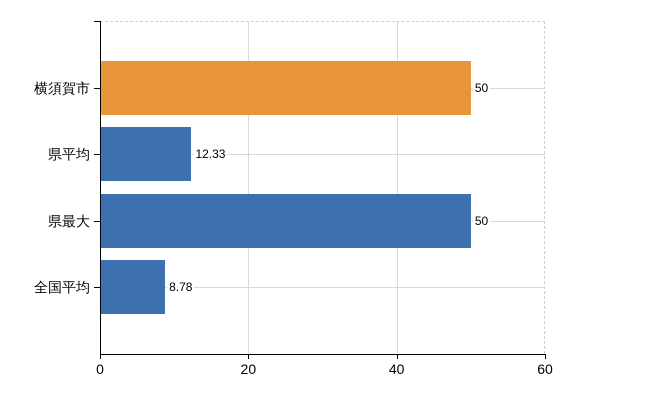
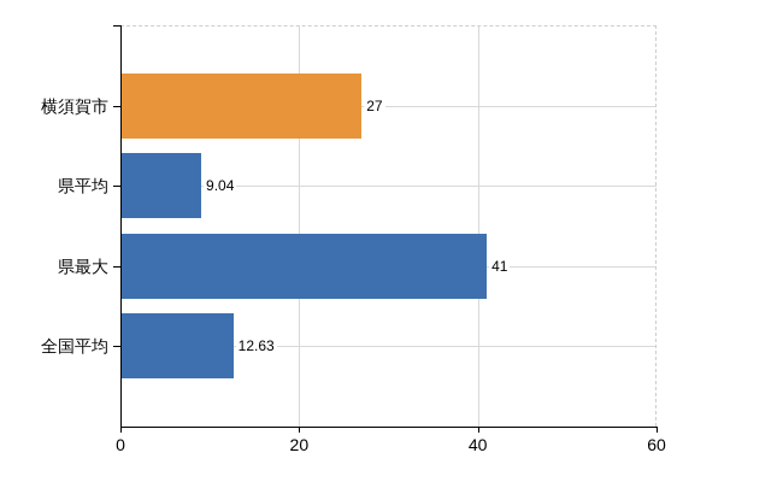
横須賀市: 50 -> 27
県平均: 12.33 -> 9.04
県最大: 50 -> 41
全国平均: 8.78 -> 12.63
